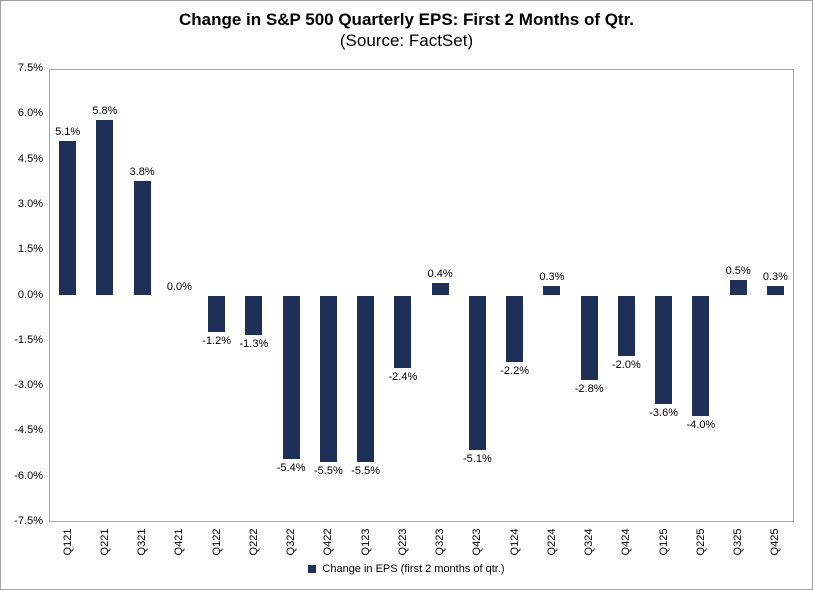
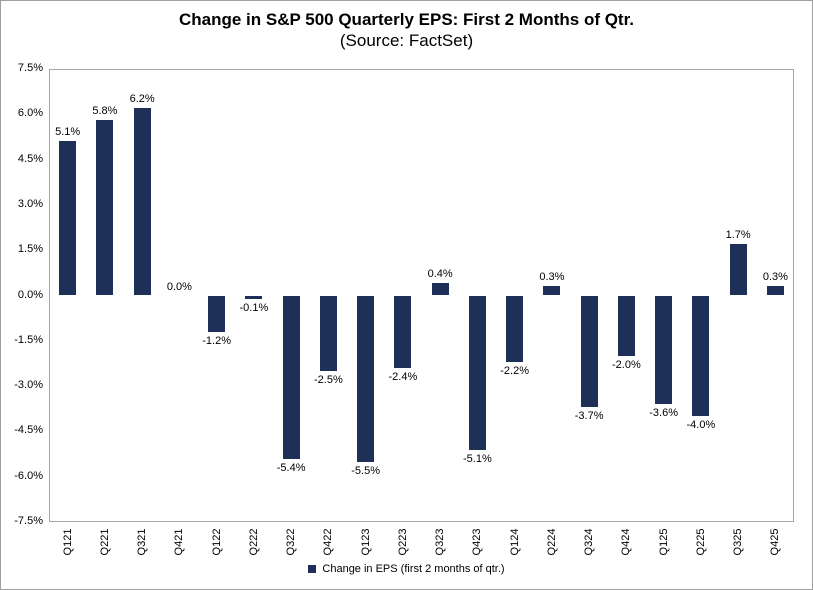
Q321: 3.8% -> 6.2%
Q222: -1.3% -> -0.1%
Q422: -5.5% -> -2.5%
Q324: -2.8% -> -3.7%
Q325: 0.5% -> 1.7%
